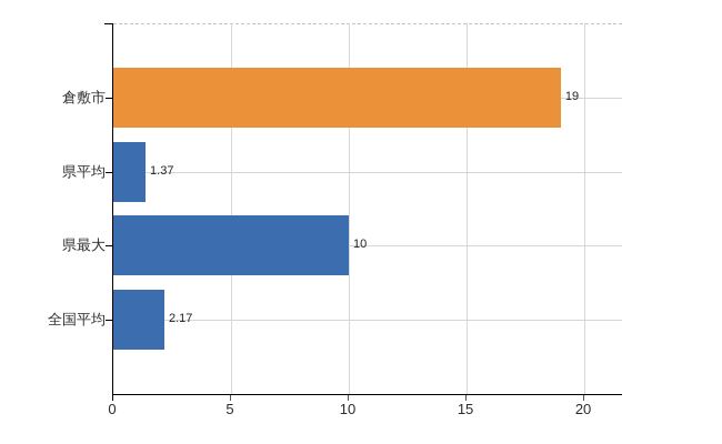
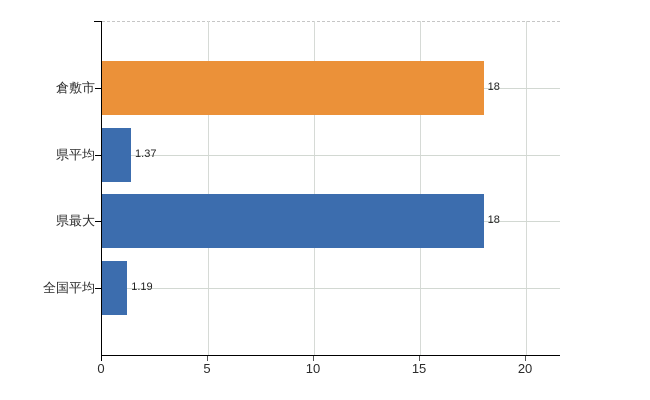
倉敷市: 19 -> 18
県最大: 10 -> 18
全国平均: 2.17 -> 1.19
